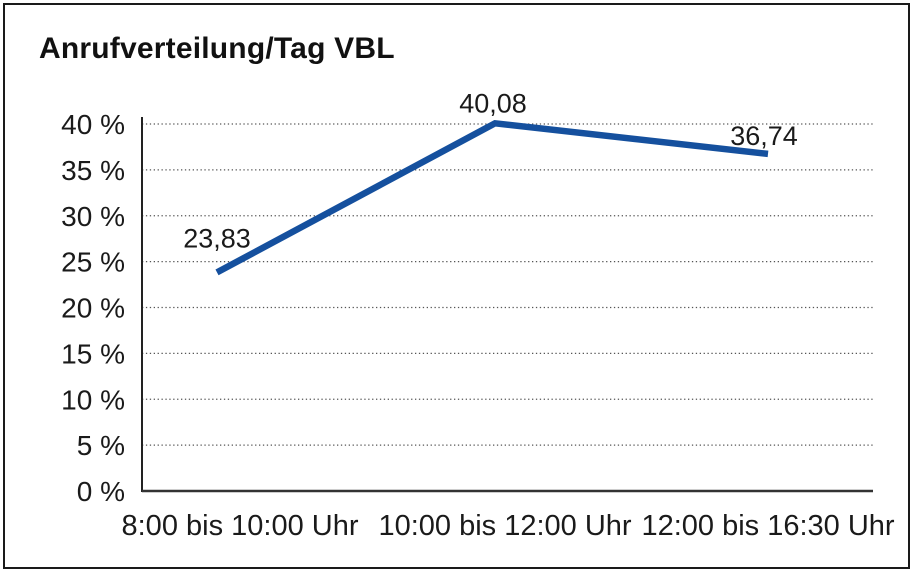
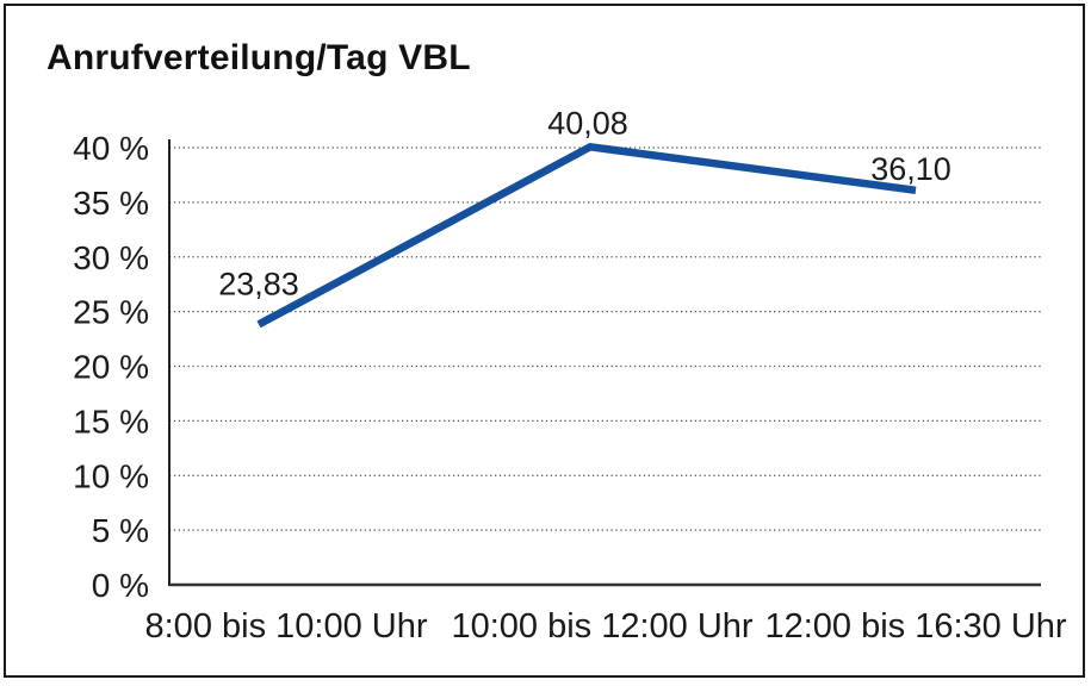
12:00 bis 16:30 Uhr: 36,74 -> 36,10
